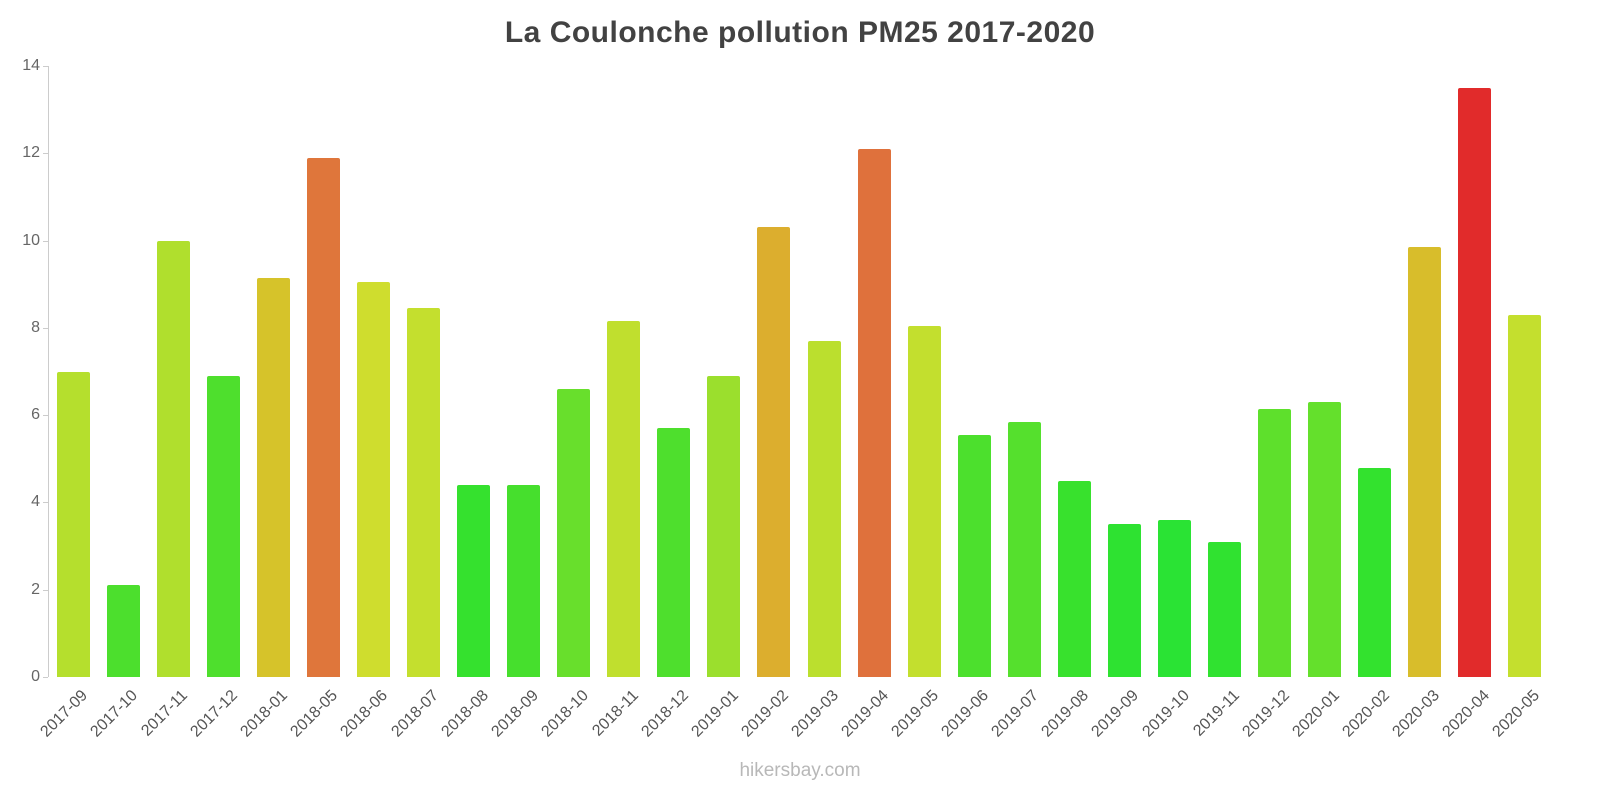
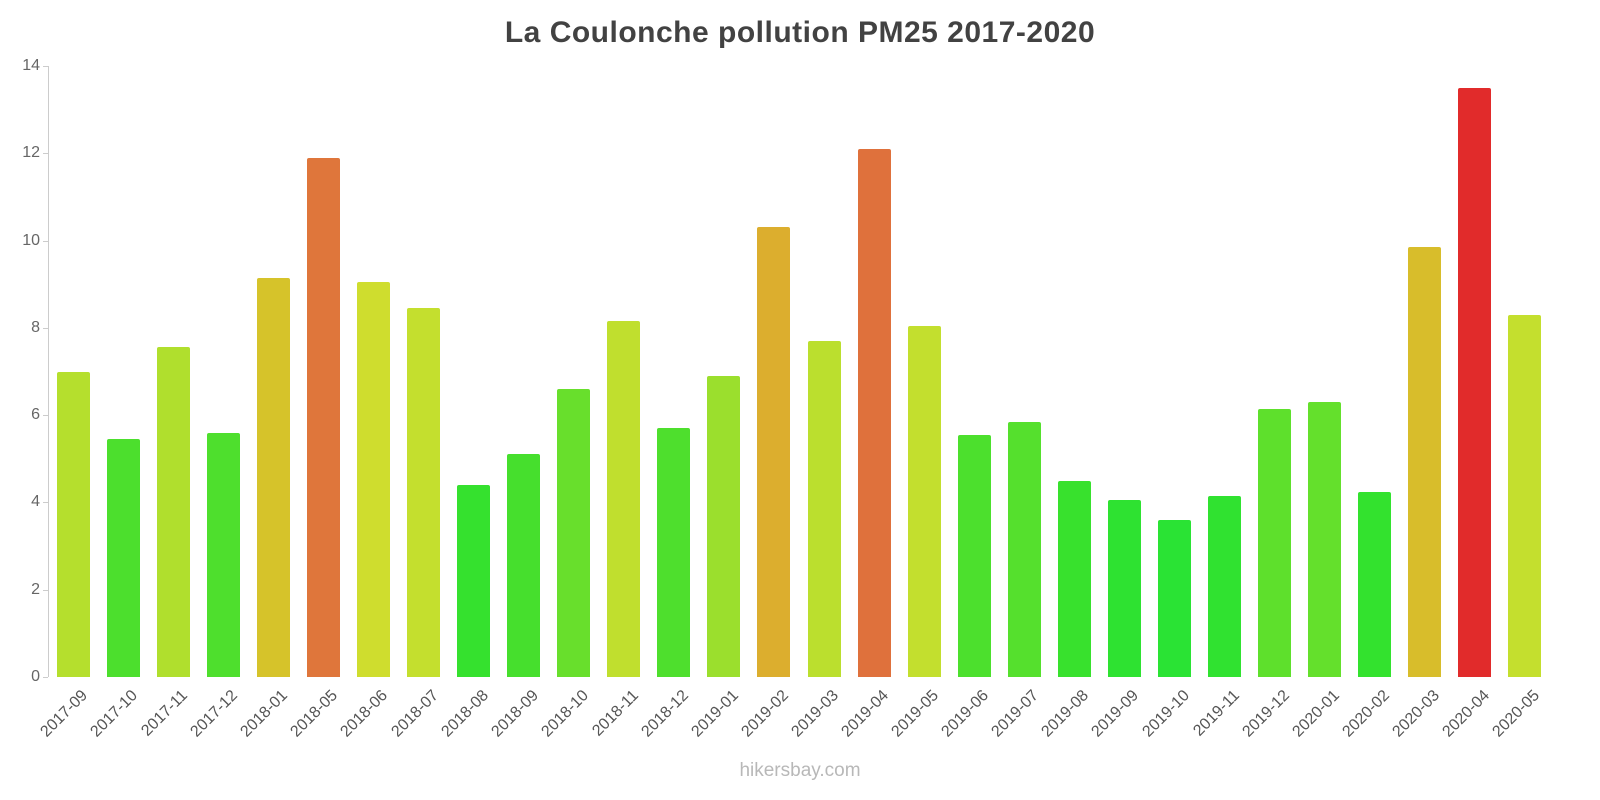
2017-10: 2.1 -> 5.5
2017-11: 10.0 -> 7.5
2017-12: 6.9 -> 5.6
2018-09: 4.4 -> 5.1
2019-09: 3.5 -> 4.0
2019-11: 3.1 -> 4.2
2020-02: 4.8 -> 4.2
